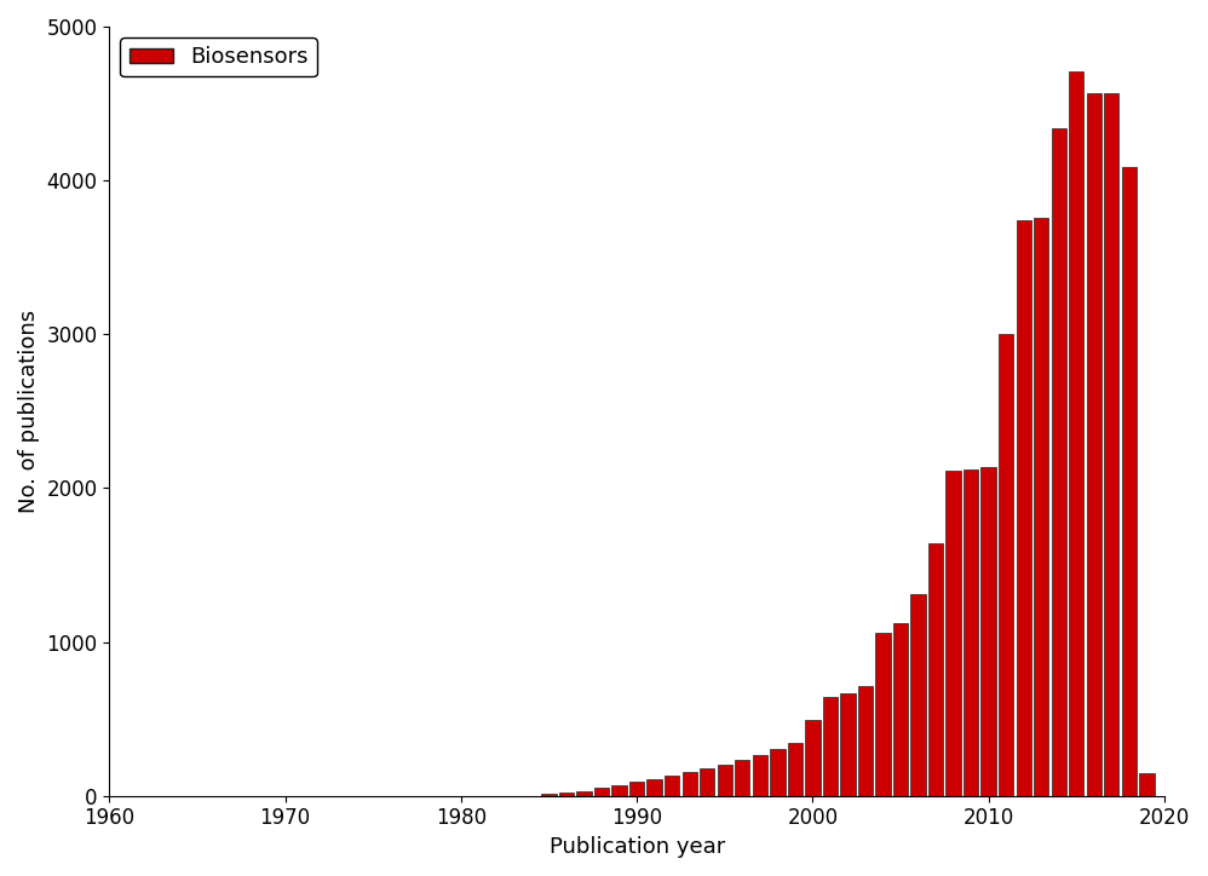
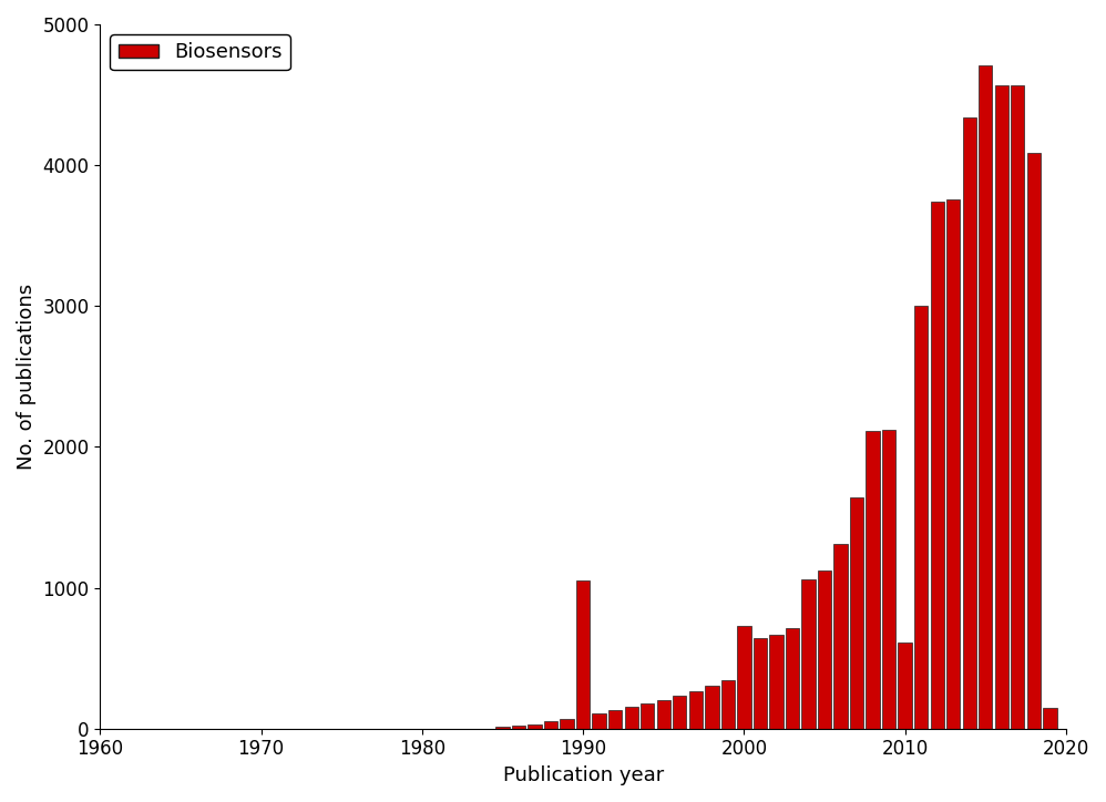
1990: 90 -> 1050
2000: 490 -> 730
2010: 2140 -> 610
